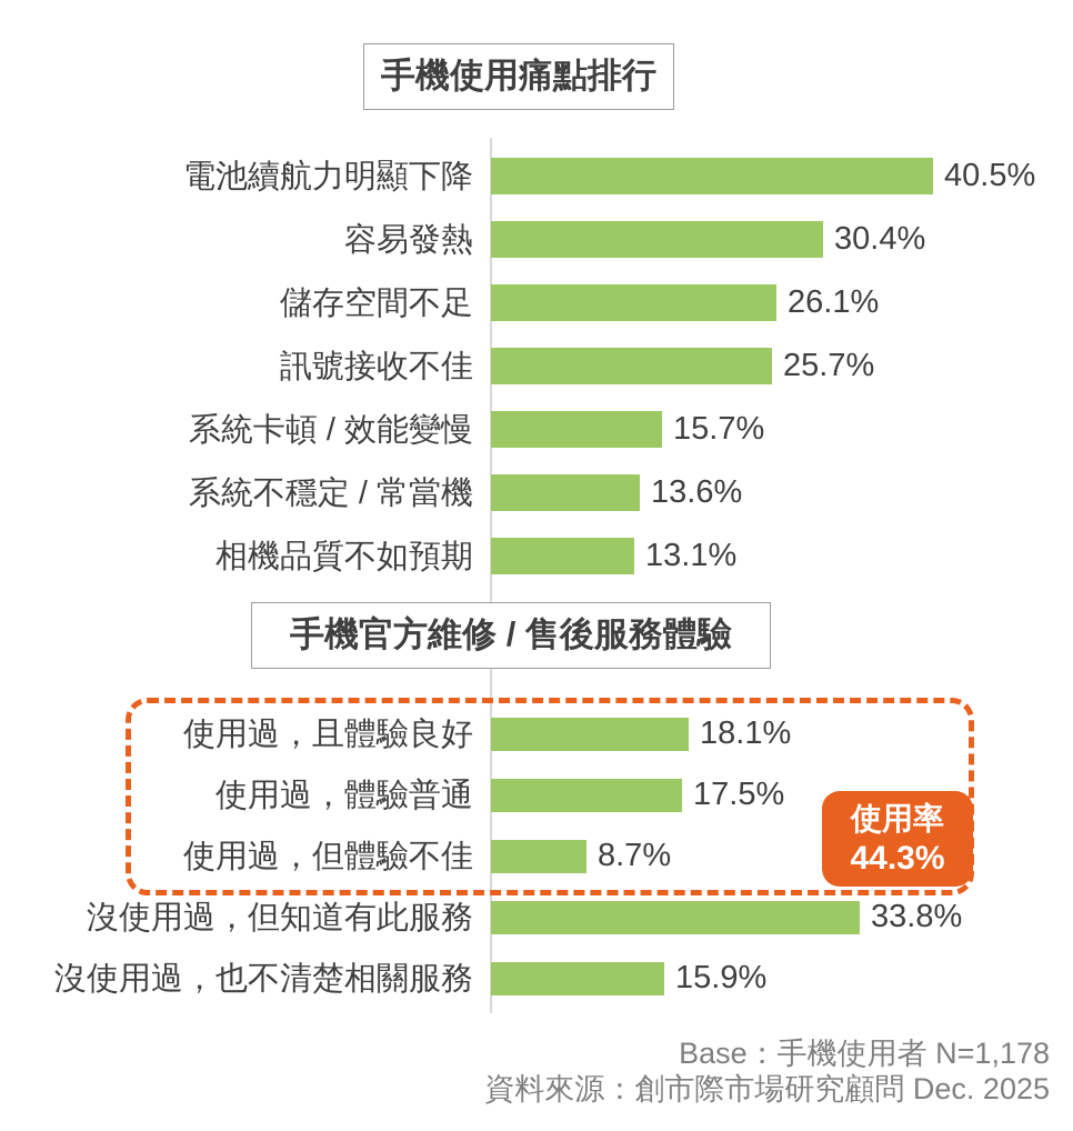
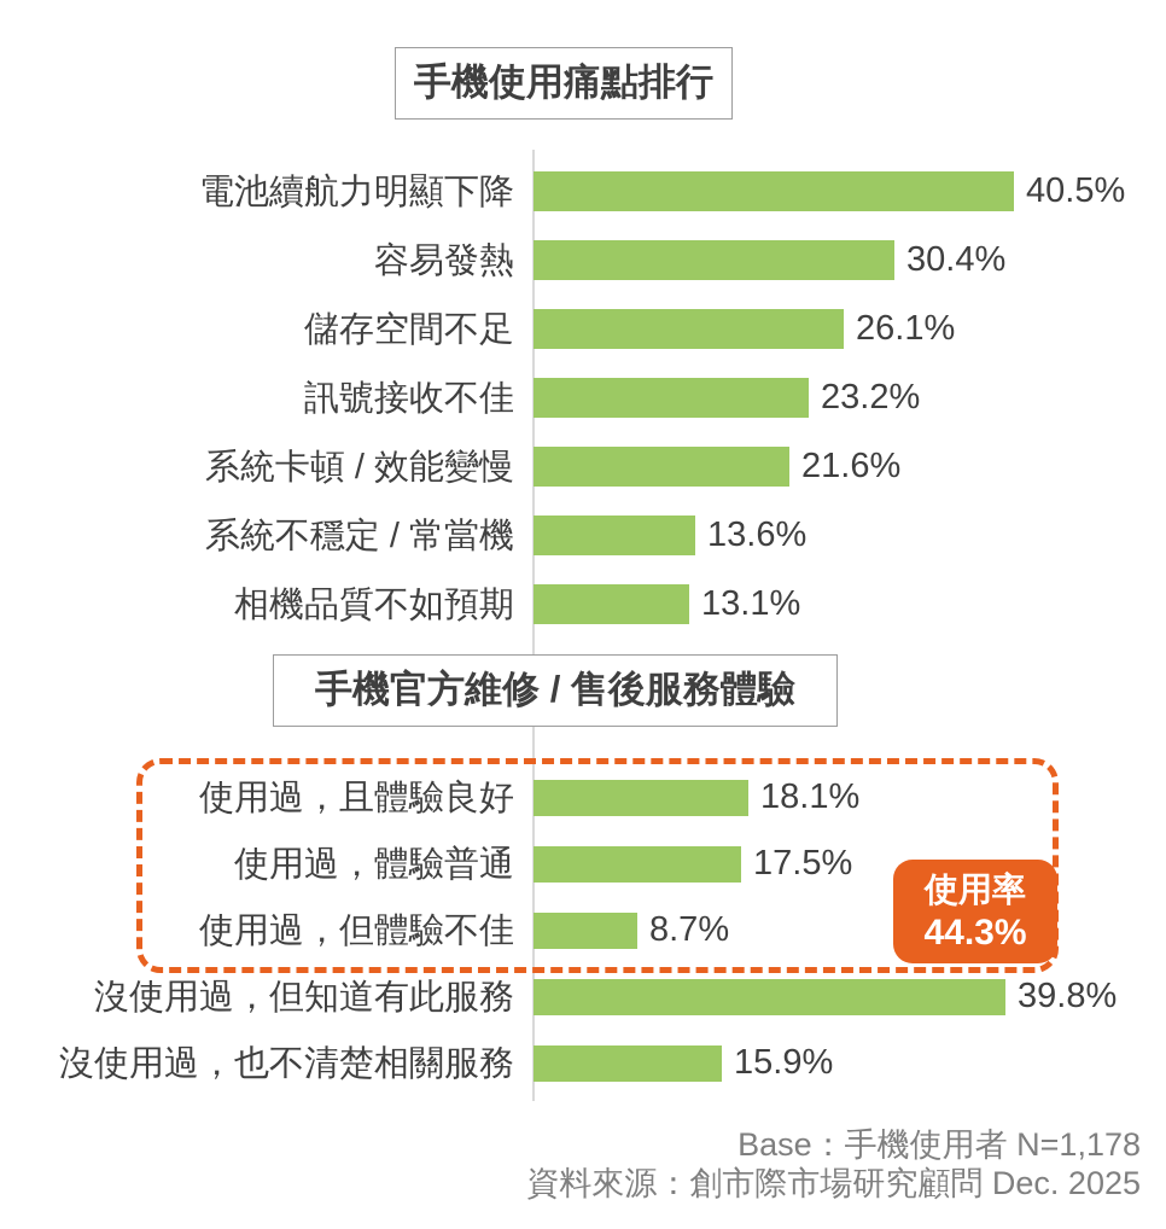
手機使用痛點排行/訊號接收不佳: 25.7% -> 23.2%
手機使用痛點排行/系統卡頓 / 效能變慢: 15.7% -> 21.6%
手機官方維修 / 售後服務體驗/沒使用過，但知道有此服務: 33.8% -> 39.8%
